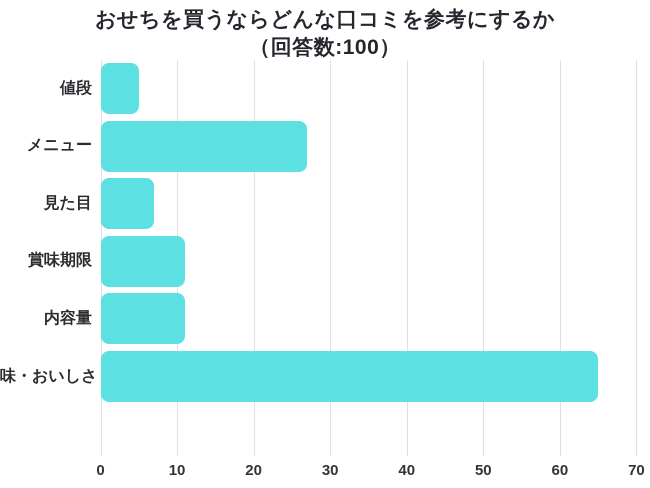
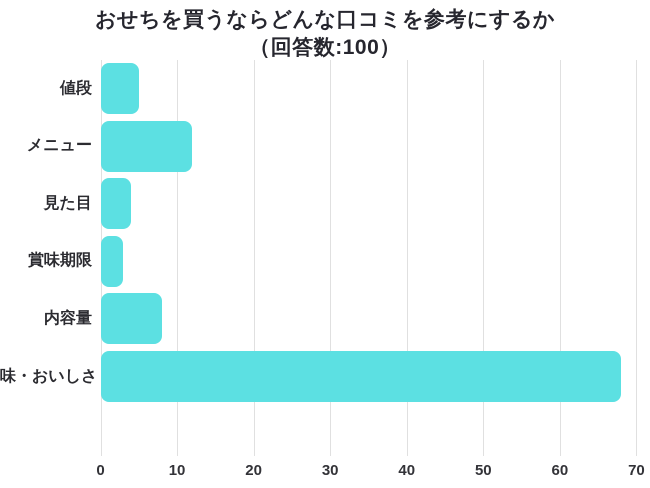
メニュー: 27 -> 12
見た目: 7 -> 4
賞味期限: 11 -> 3
内容量: 11 -> 8
味・おいしさ: 65 -> 68
